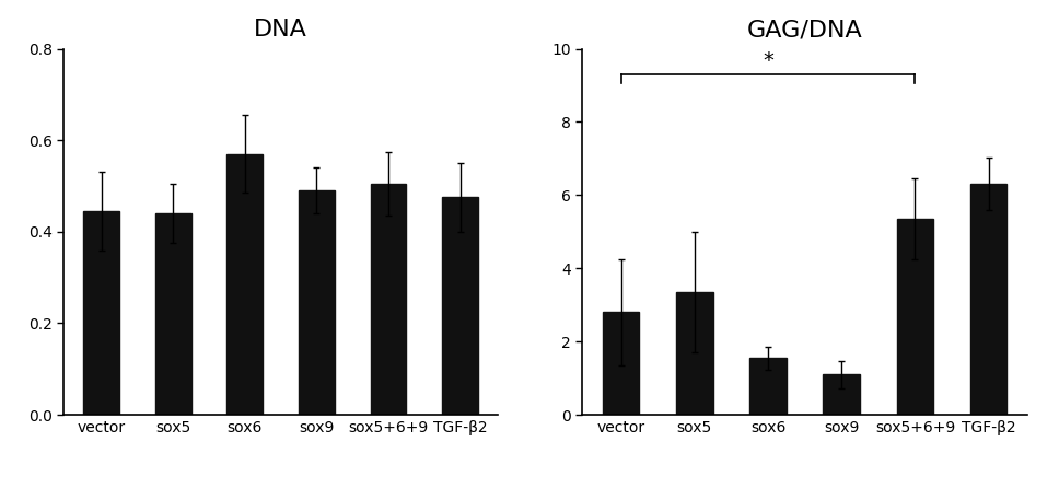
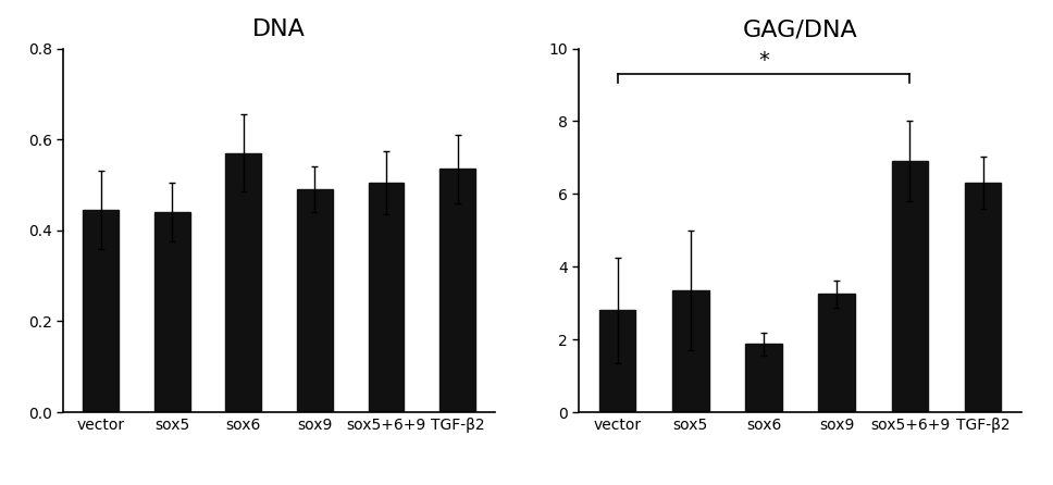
DNA/TGF-β2: 0.475 -> 0.535
GAG/DNA/sox6: 1.55 -> 1.88
GAG/DNA/sox9: 1.10 -> 3.25
GAG/DNA/sox5+6+9: 5.35 -> 6.90
